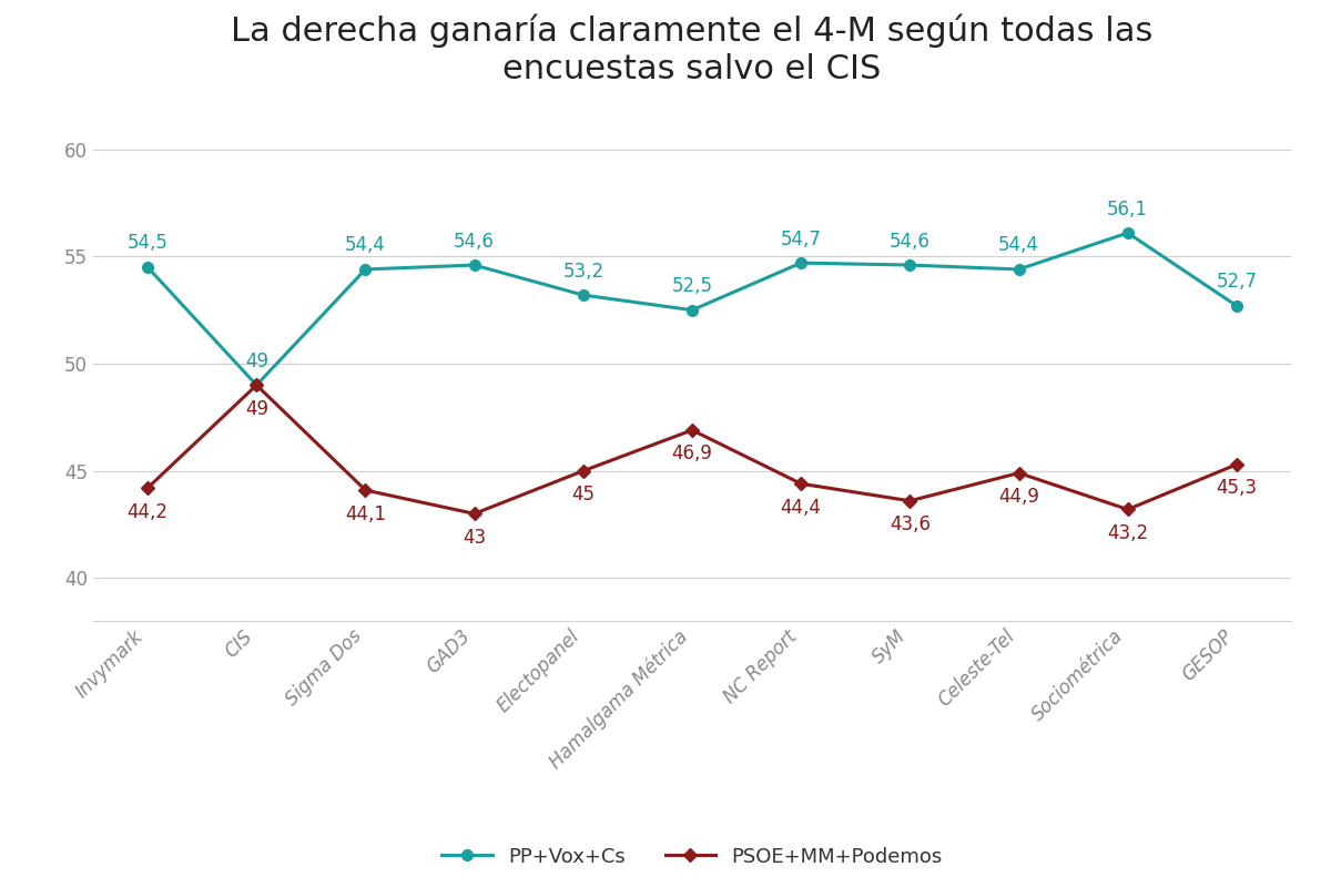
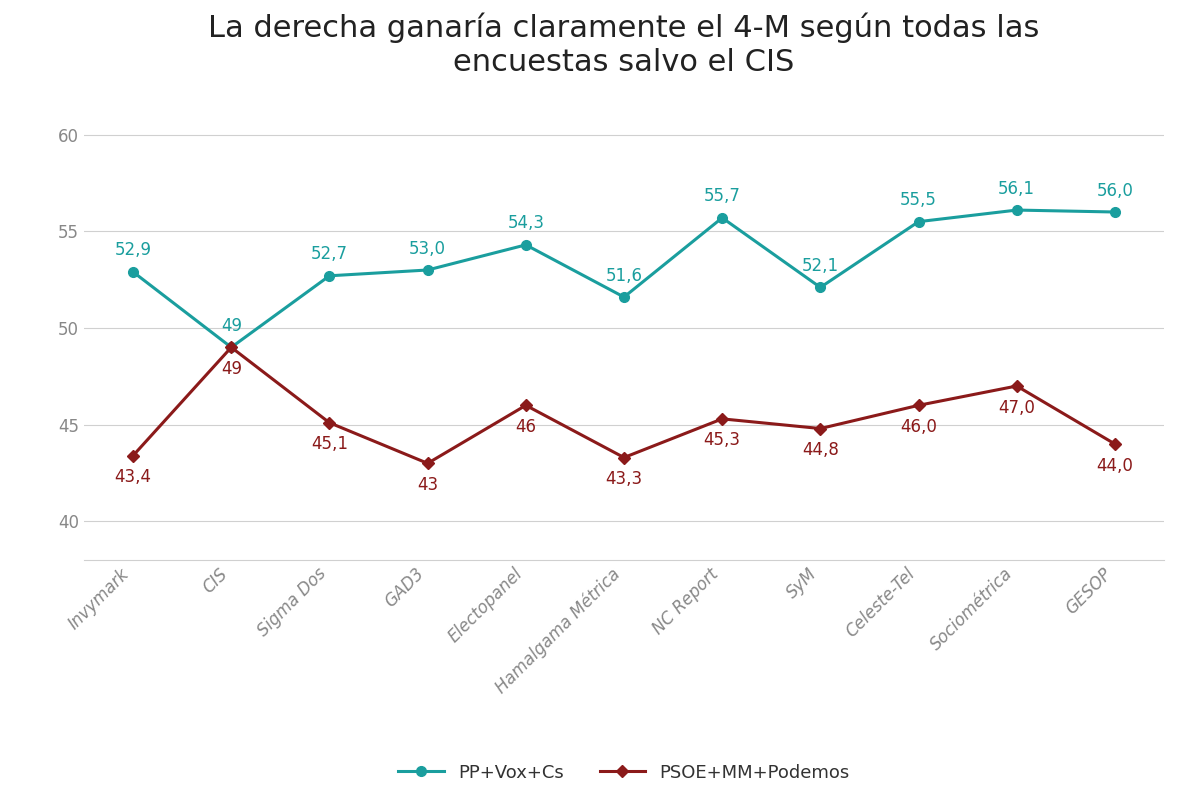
PP+Vox+Cs/Invymark: 54,5 -> 52,9
PSOE+MM+Podemos/Invymark: 44,2 -> 43,4
PP+Vox+Cs/Sigma Dos: 54,4 -> 52,7
PSOE+MM+Podemos/Sigma Dos: 44,1 -> 45,1
PP+Vox+Cs/GAD3: 54,6 -> 53,0
PP+Vox+Cs/Electopanel: 53,2 -> 54,3
PSOE+MM+Podemos/Electopanel: 45 -> 46
PP+Vox+Cs/Hamalgama Métrica: 52,5 -> 51,6
PSOE+MM+Podemos/Hamalgama Métrica: 46,9 -> 43,3
PP+Vox+Cs/NC Report: 54,7 -> 55,7
PSOE+MM+Podemos/NC Report: 44,4 -> 45,3
PP+Vox+Cs/SyM: 54,6 -> 52,1
PSOE+MM+Podemos/SyM: 43,6 -> 44,8
PP+Vox+Cs/Celeste-Tel: 54,4 -> 55,5
PSOE+MM+Podemos/Celeste-Tel: 44,9 -> 46,0
PSOE+MM+Podemos/Sociométrica: 43,2 -> 47,0
PP+Vox+Cs/GESOP: 52,7 -> 56,0
PSOE+MM+Podemos/GESOP: 45,3 -> 44,0
